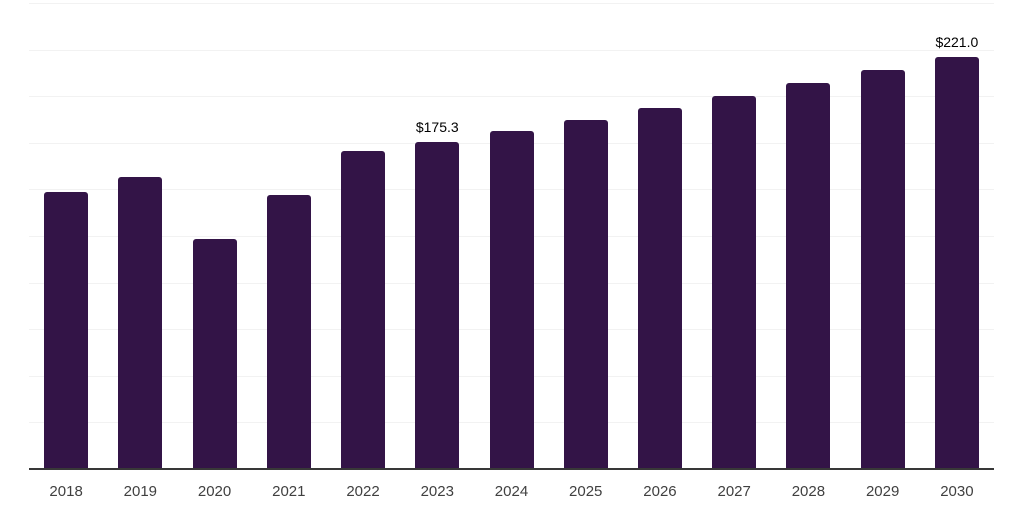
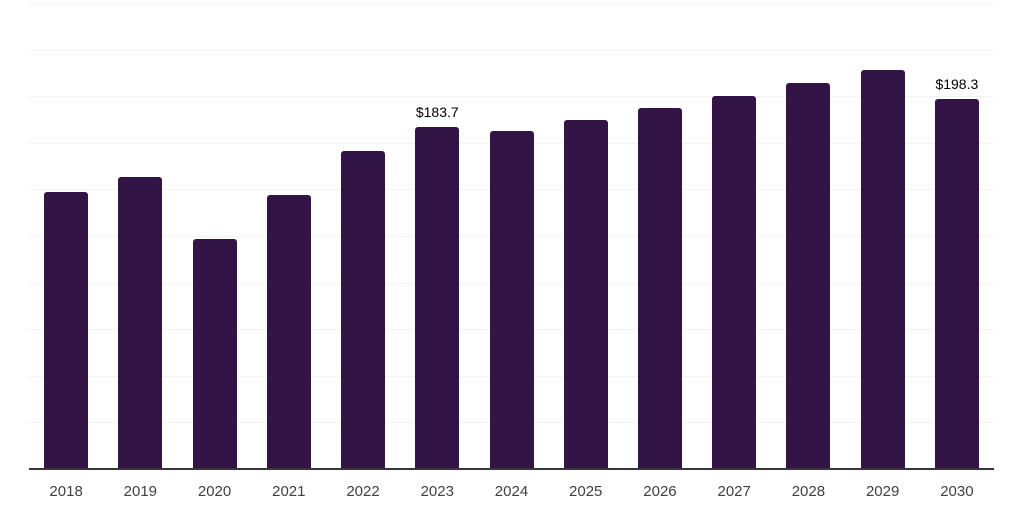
2023: $175.3 -> $183.7
2030: $221.0 -> $198.3
